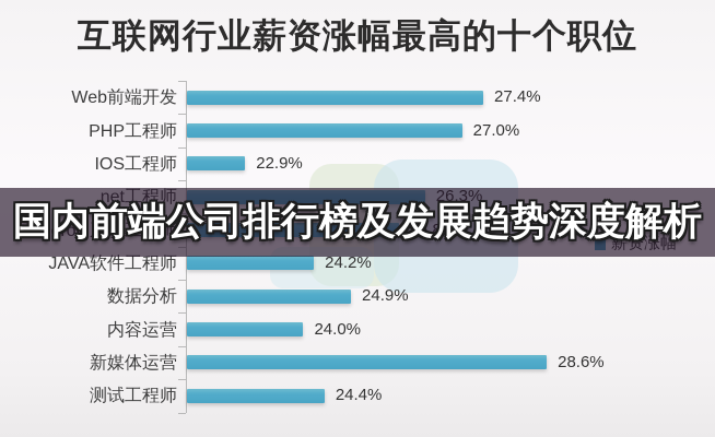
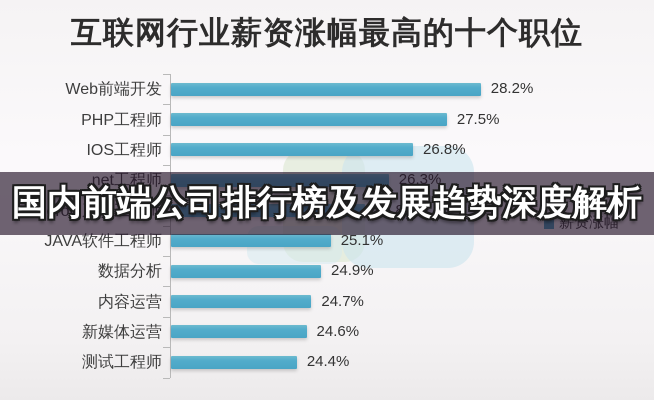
Web前端开发: 27.4% -> 28.2%
PHP工程师: 27.0% -> 27.5%
IOS工程师: 22.9% -> 26.8%
JAVA软件工程师: 24.2% -> 25.1%
内容运营: 24.0% -> 24.7%
新媒体运营: 28.6% -> 24.6%
